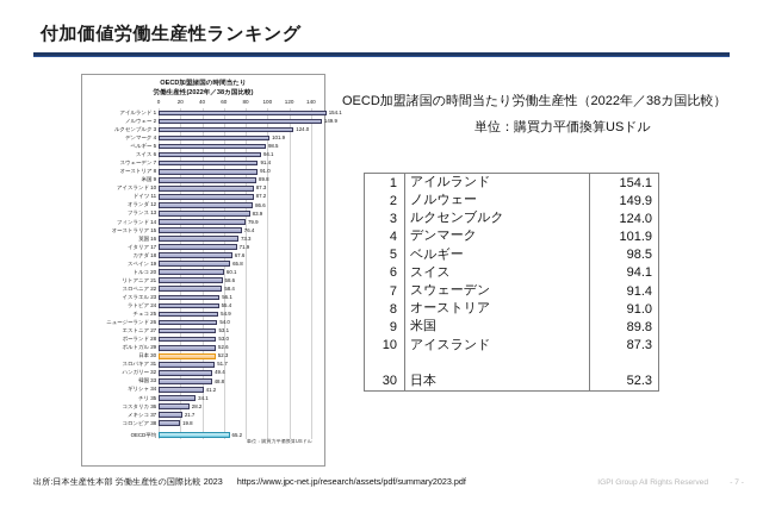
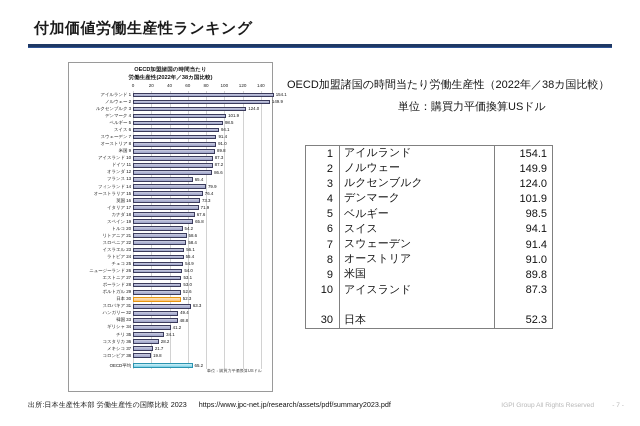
フランス 13: 83.9 -> 65.4
トルコ 20: 60.1 -> 54.2
スロバキア 31: 51.7 -> 63.3
